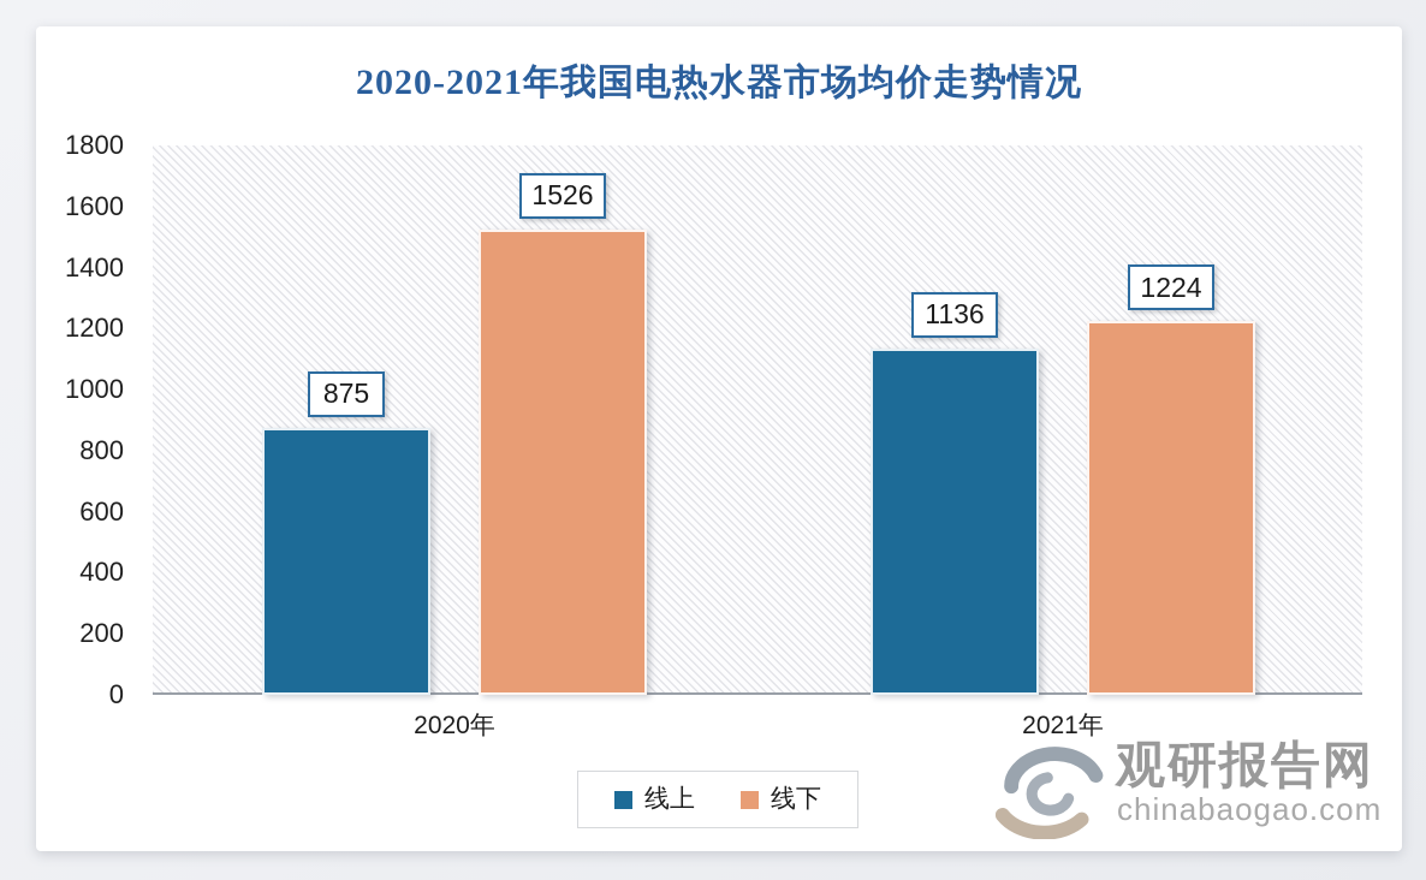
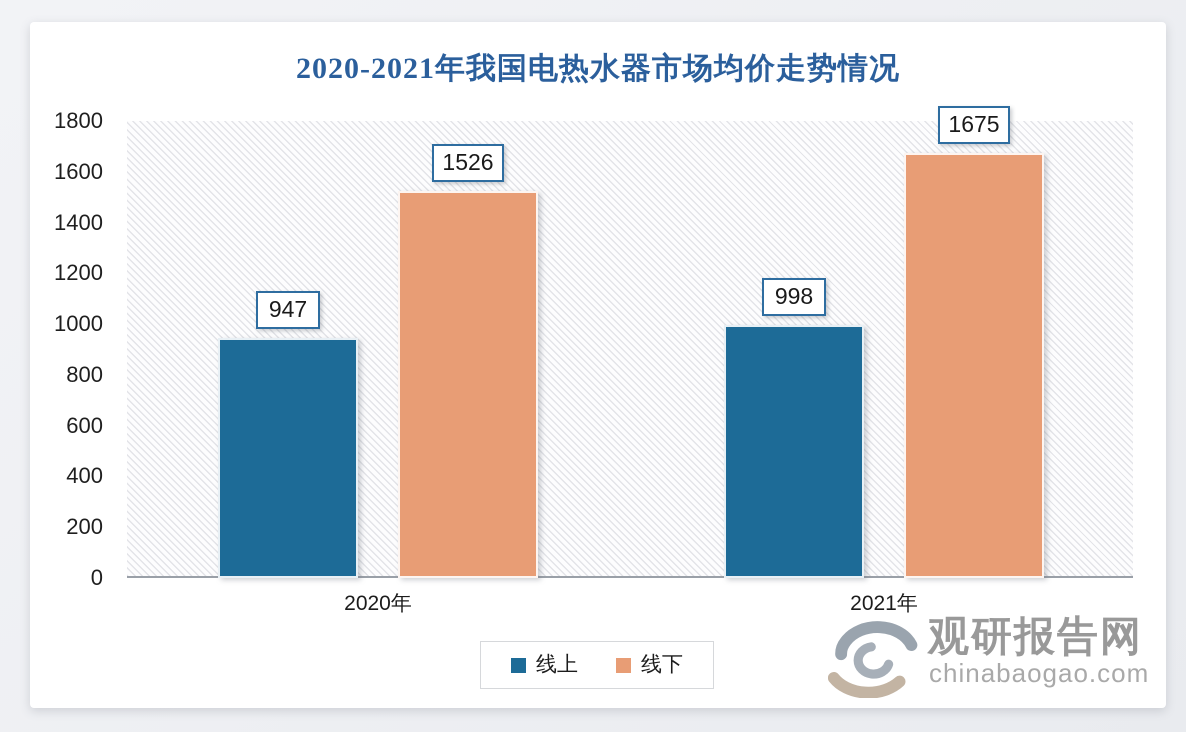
线上/2020年: 875 -> 947
线上/2021年: 1136 -> 998
线下/2021年: 1224 -> 1675
